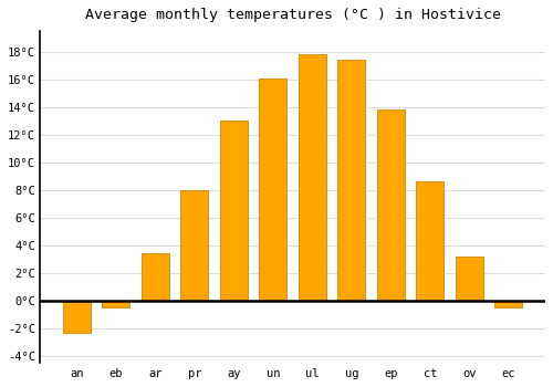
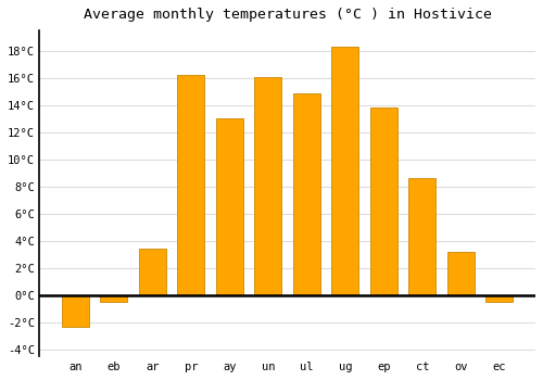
pr: 8.0°C -> 16.2°C
ul: 17.8°C -> 14.9°C
ug: 17.4°C -> 18.3°C
